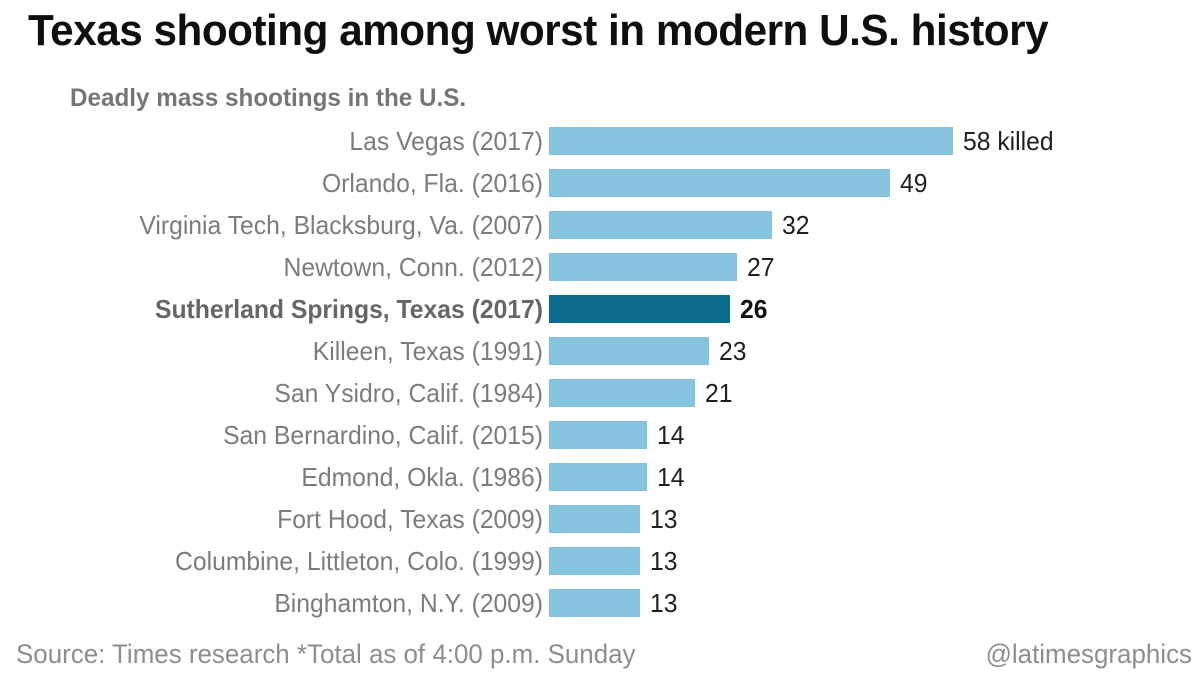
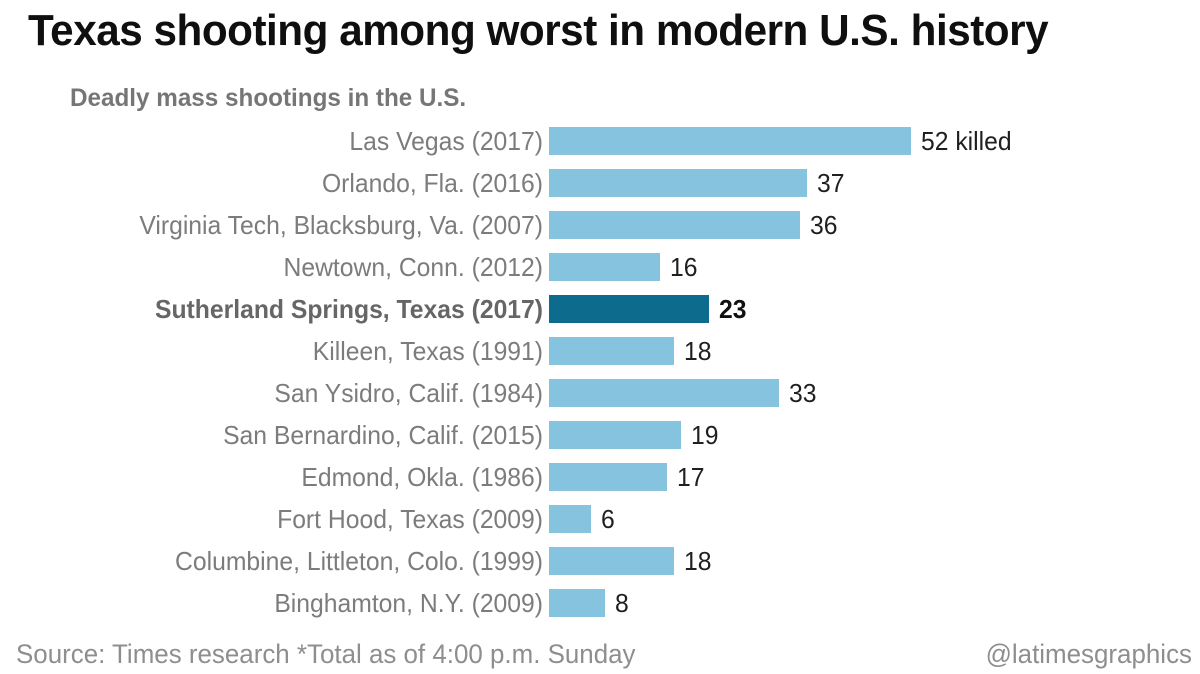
Las Vegas (2017): 58 -> 52
Orlando, Fla. (2016): 49 -> 37
Virginia Tech, Blacksburg, Va. (2007): 32 -> 36
Newtown, Conn. (2012): 27 -> 16
Sutherland Springs, Texas (2017): 26 -> 23
Killeen, Texas (1991): 23 -> 18
San Ysidro, Calif. (1984): 21 -> 33
San Bernardino, Calif. (2015): 14 -> 19
Edmond, Okla. (1986): 14 -> 17
Fort Hood, Texas (2009): 13 -> 6
Columbine, Littleton, Colo. (1999): 13 -> 18
Binghamton, N.Y. (2009): 13 -> 8
